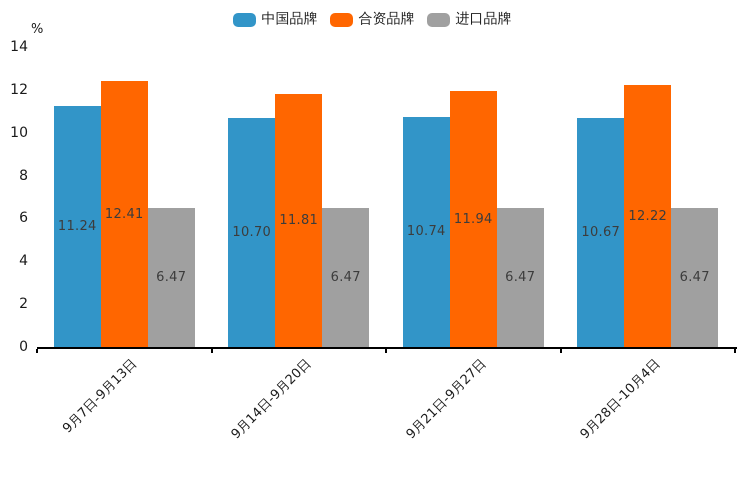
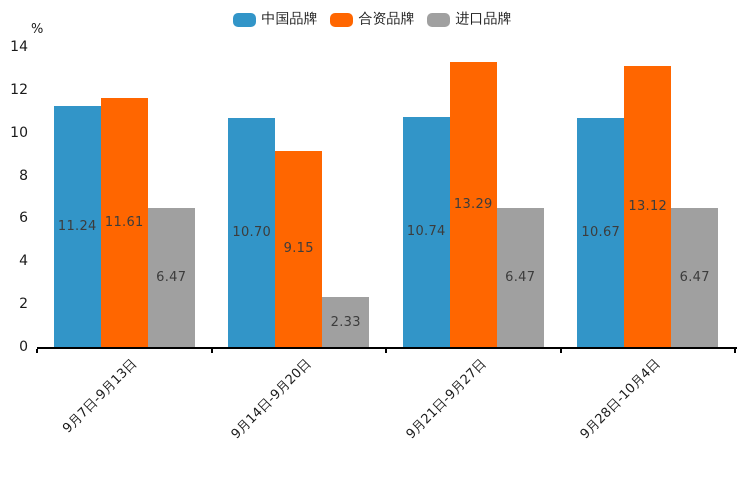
合资品牌/9月7日-9月13日: 12.41 -> 11.61
合资品牌/9月14日-9月20日: 11.81 -> 9.15
进口品牌/9月14日-9月20日: 6.47 -> 2.33
合资品牌/9月21日-9月27日: 11.94 -> 13.29
合资品牌/9月28日-10月4日: 12.22 -> 13.12
